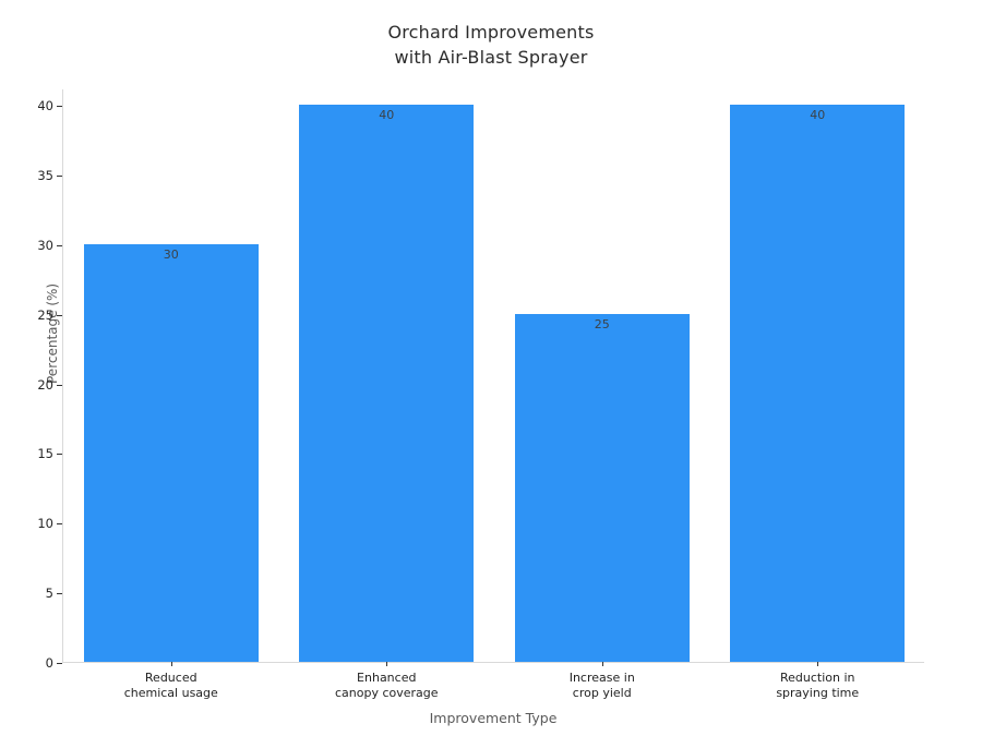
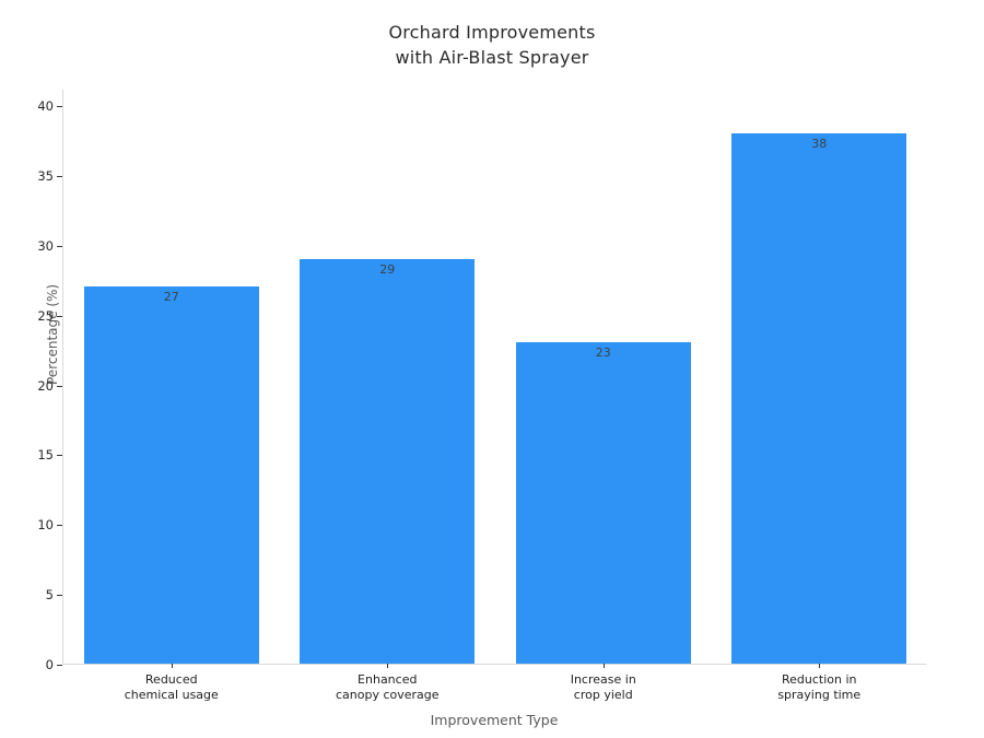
Reduced chemical usage: 30 -> 27
Enhanced canopy coverage: 40 -> 29
Increase in crop yield: 25 -> 23
Reduction in spraying time: 40 -> 38
